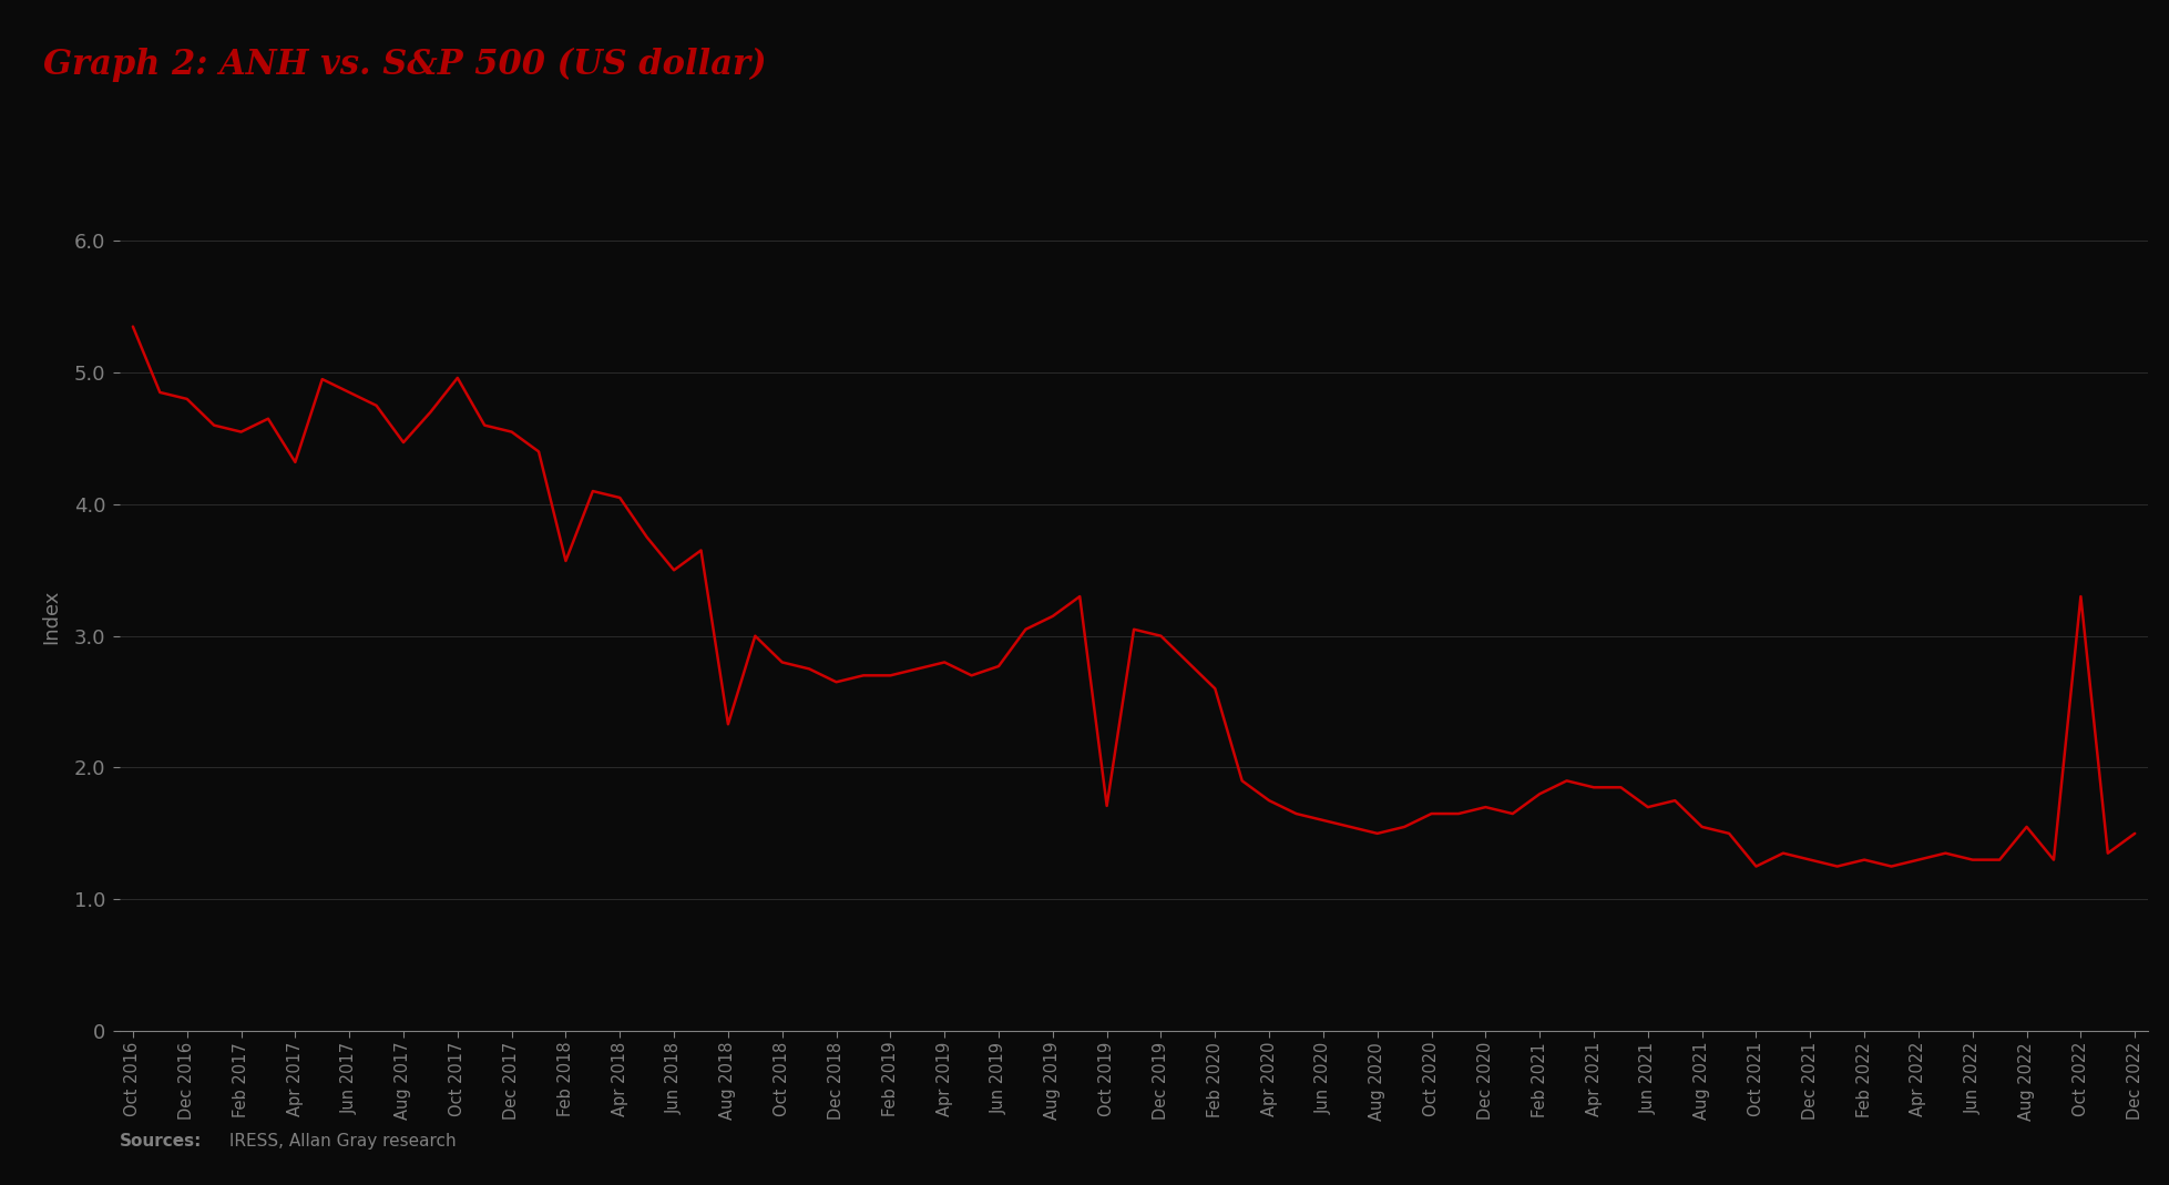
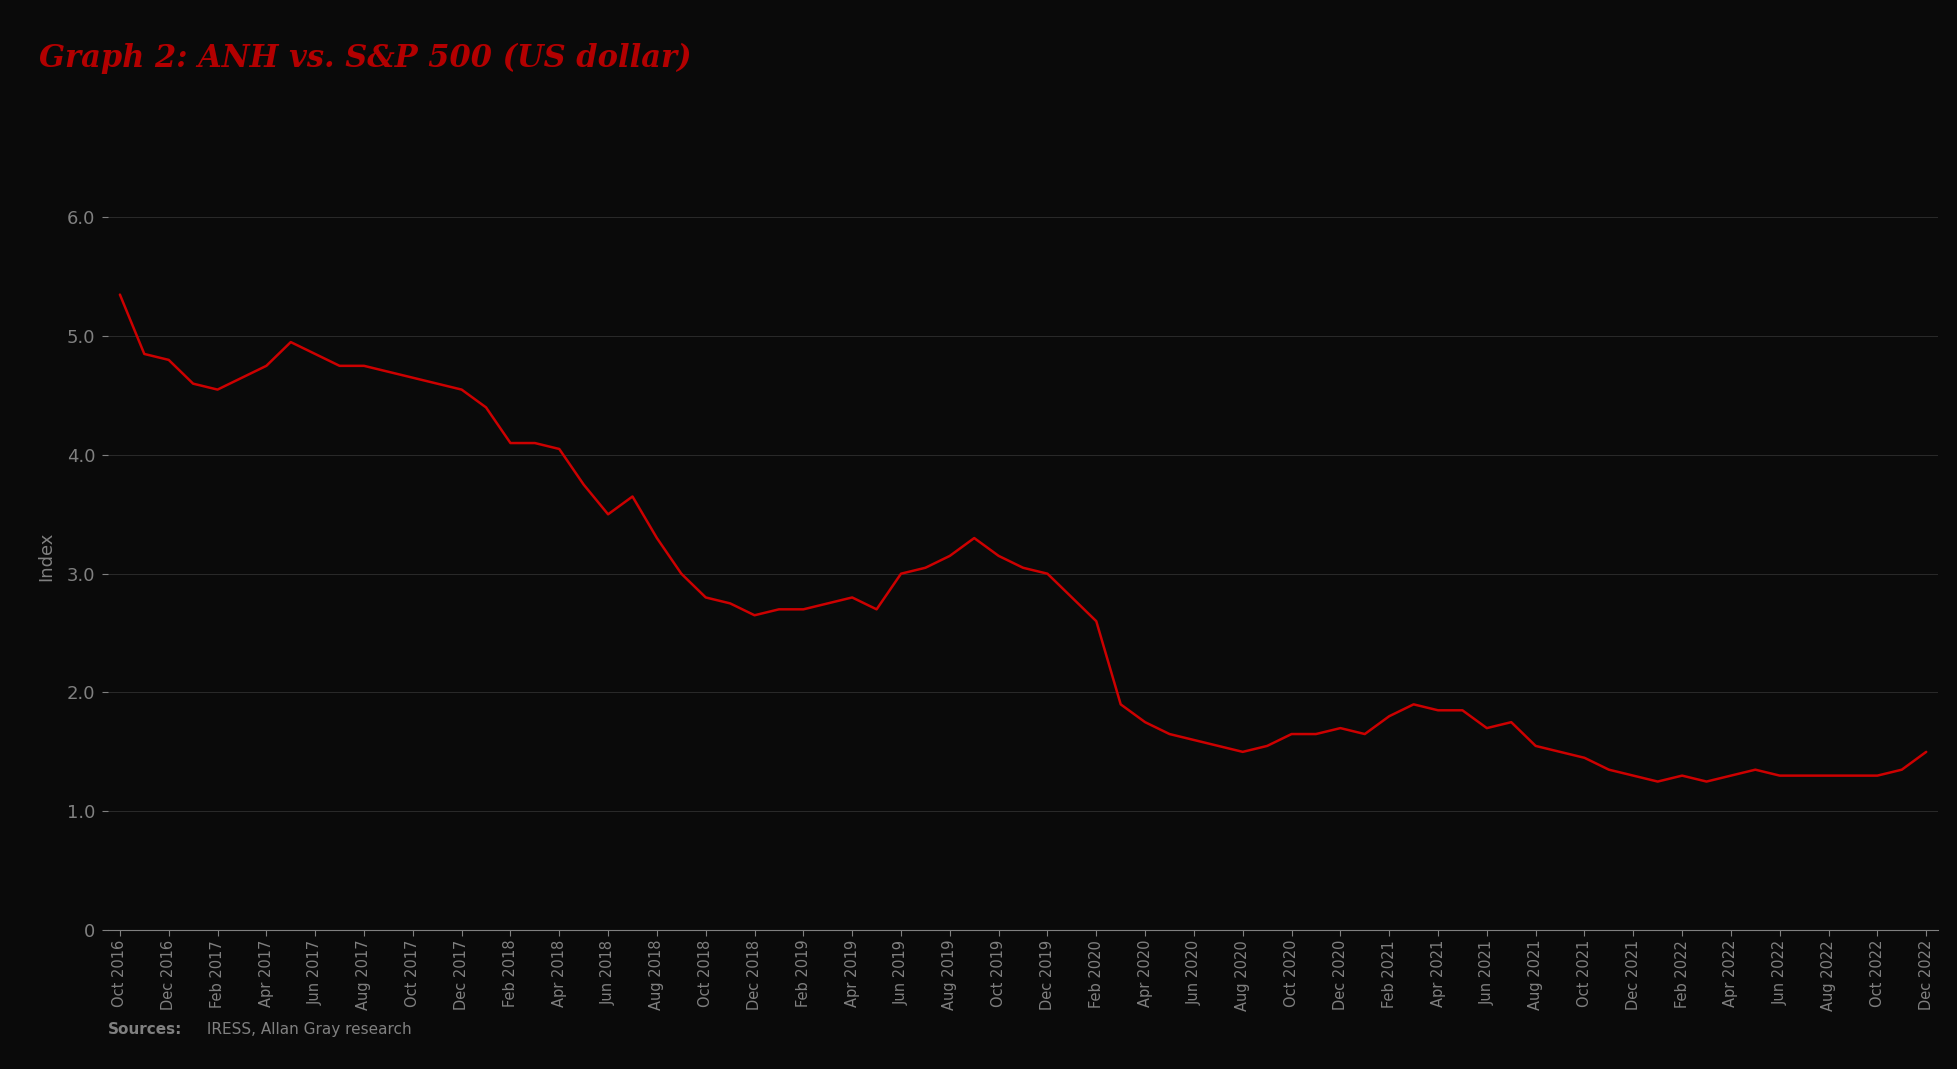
Apr 2017: 4.32 -> 4.75
Aug 2017: 4.47 -> 4.75
Oct 2017: 4.96 -> 4.65
Feb 2018: 3.57 -> 4.10
Aug 2018: 2.33 -> 3.30
Jun 2019: 2.77 -> 3.00
Oct 2019: 1.71 -> 3.15
Oct 2021: 1.25 -> 1.45
Aug 2022: 1.55 -> 1.30
Oct 2022: 3.30 -> 1.30
